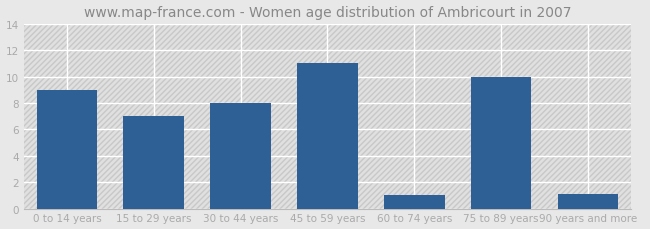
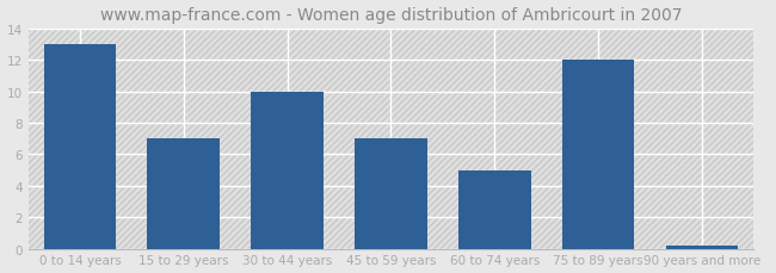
0 to 14 years: 9.0 -> 13.0
30 to 44 years: 8.0 -> 10.0
45 to 59 years: 11.0 -> 7.0
60 to 74 years: 1.0 -> 5.0
75 to 89 years: 10.0 -> 12.0
90 years and more: 1.1 -> 0.2
